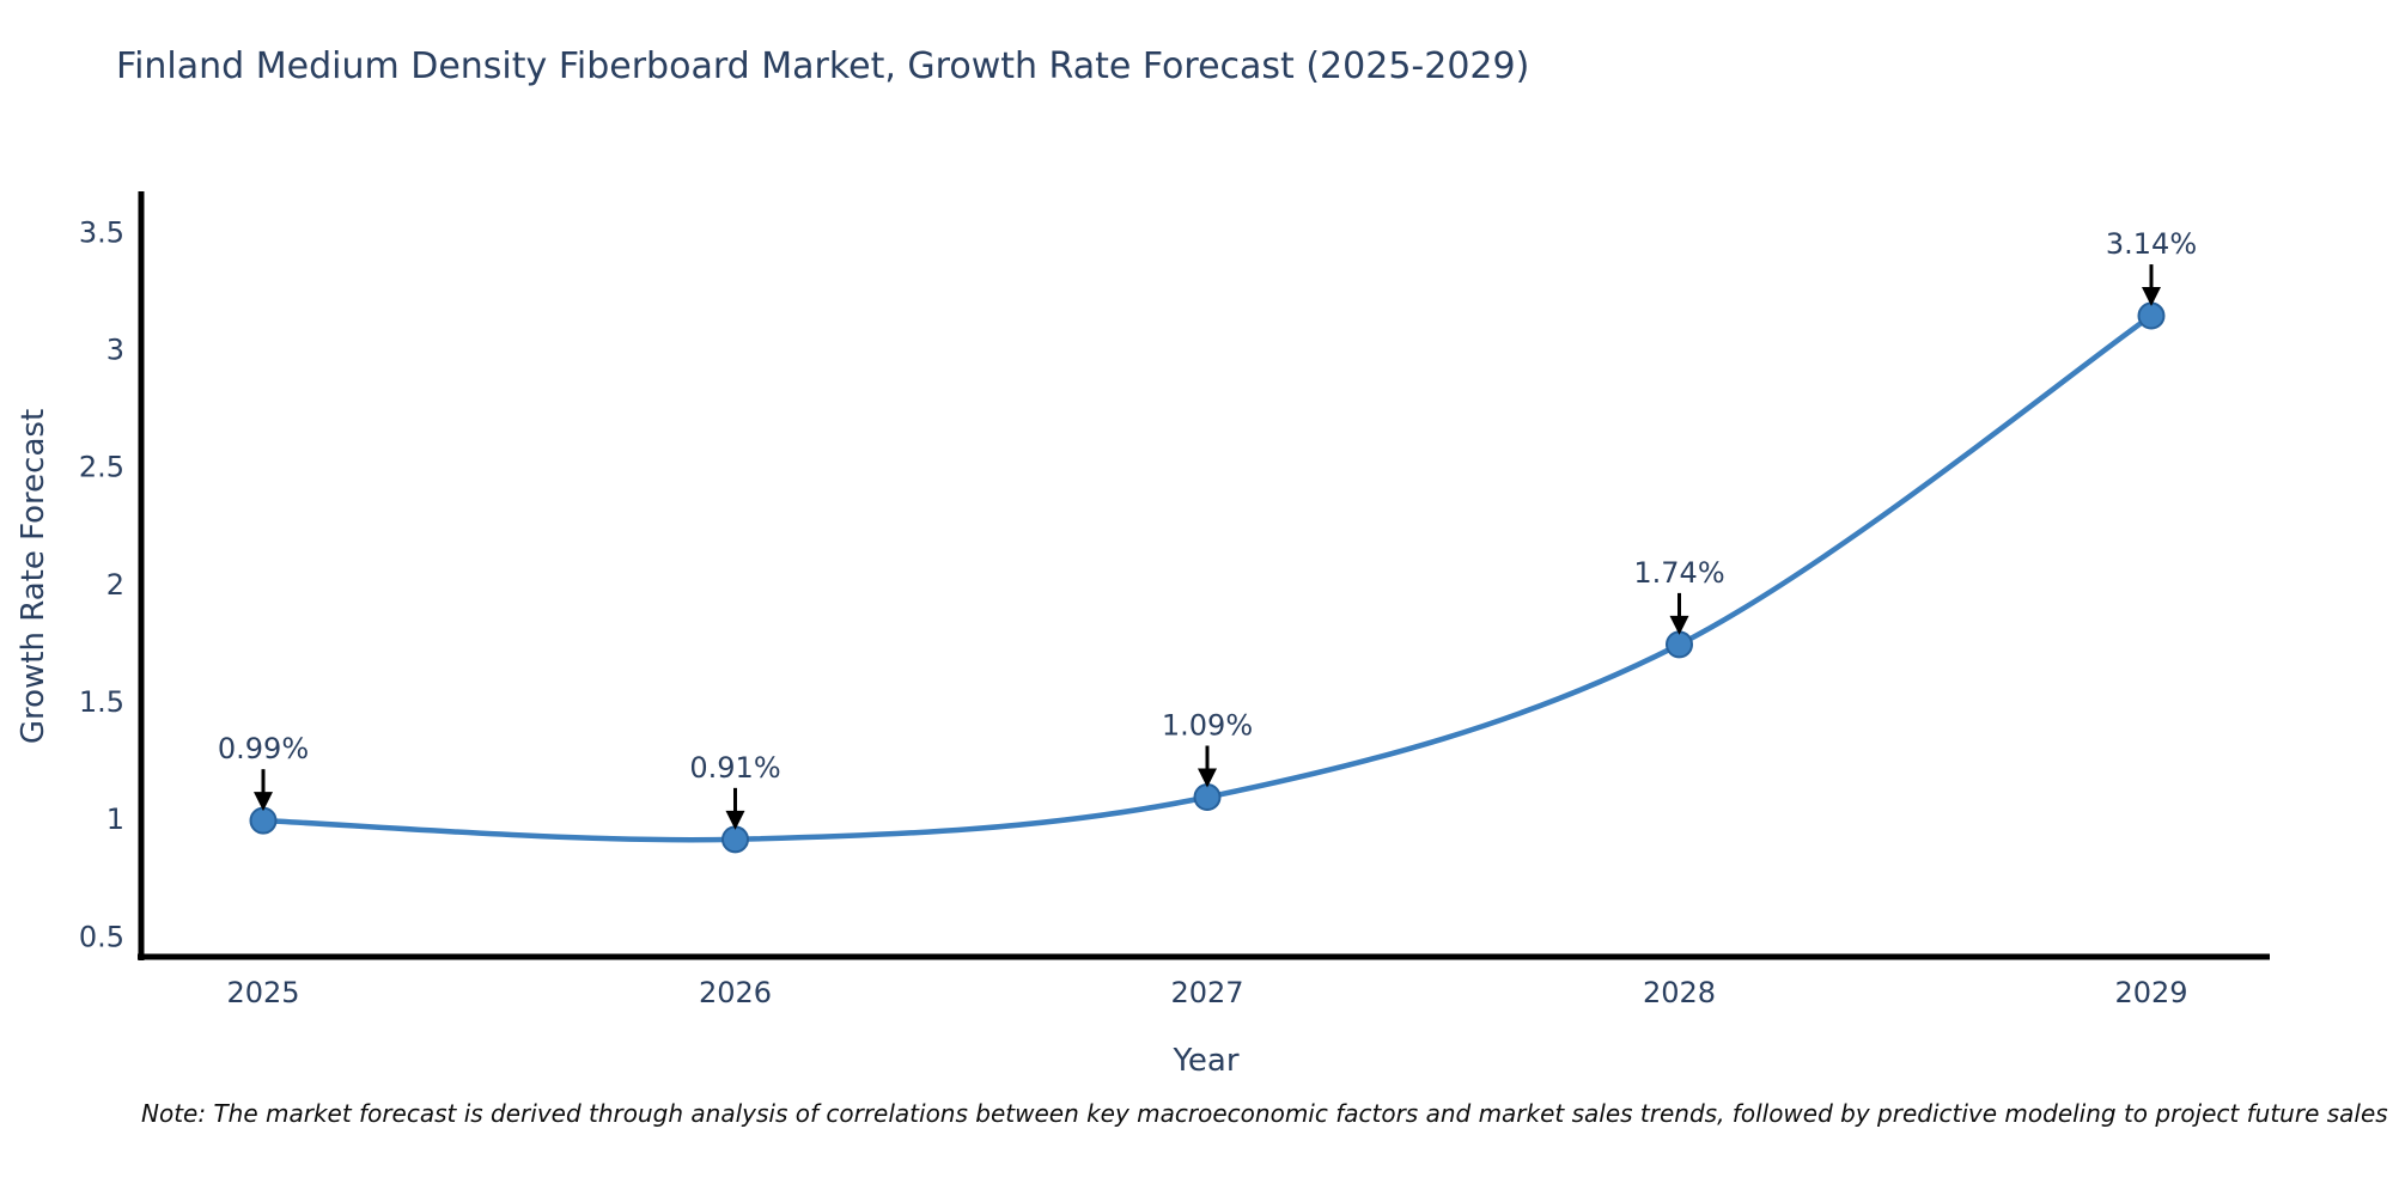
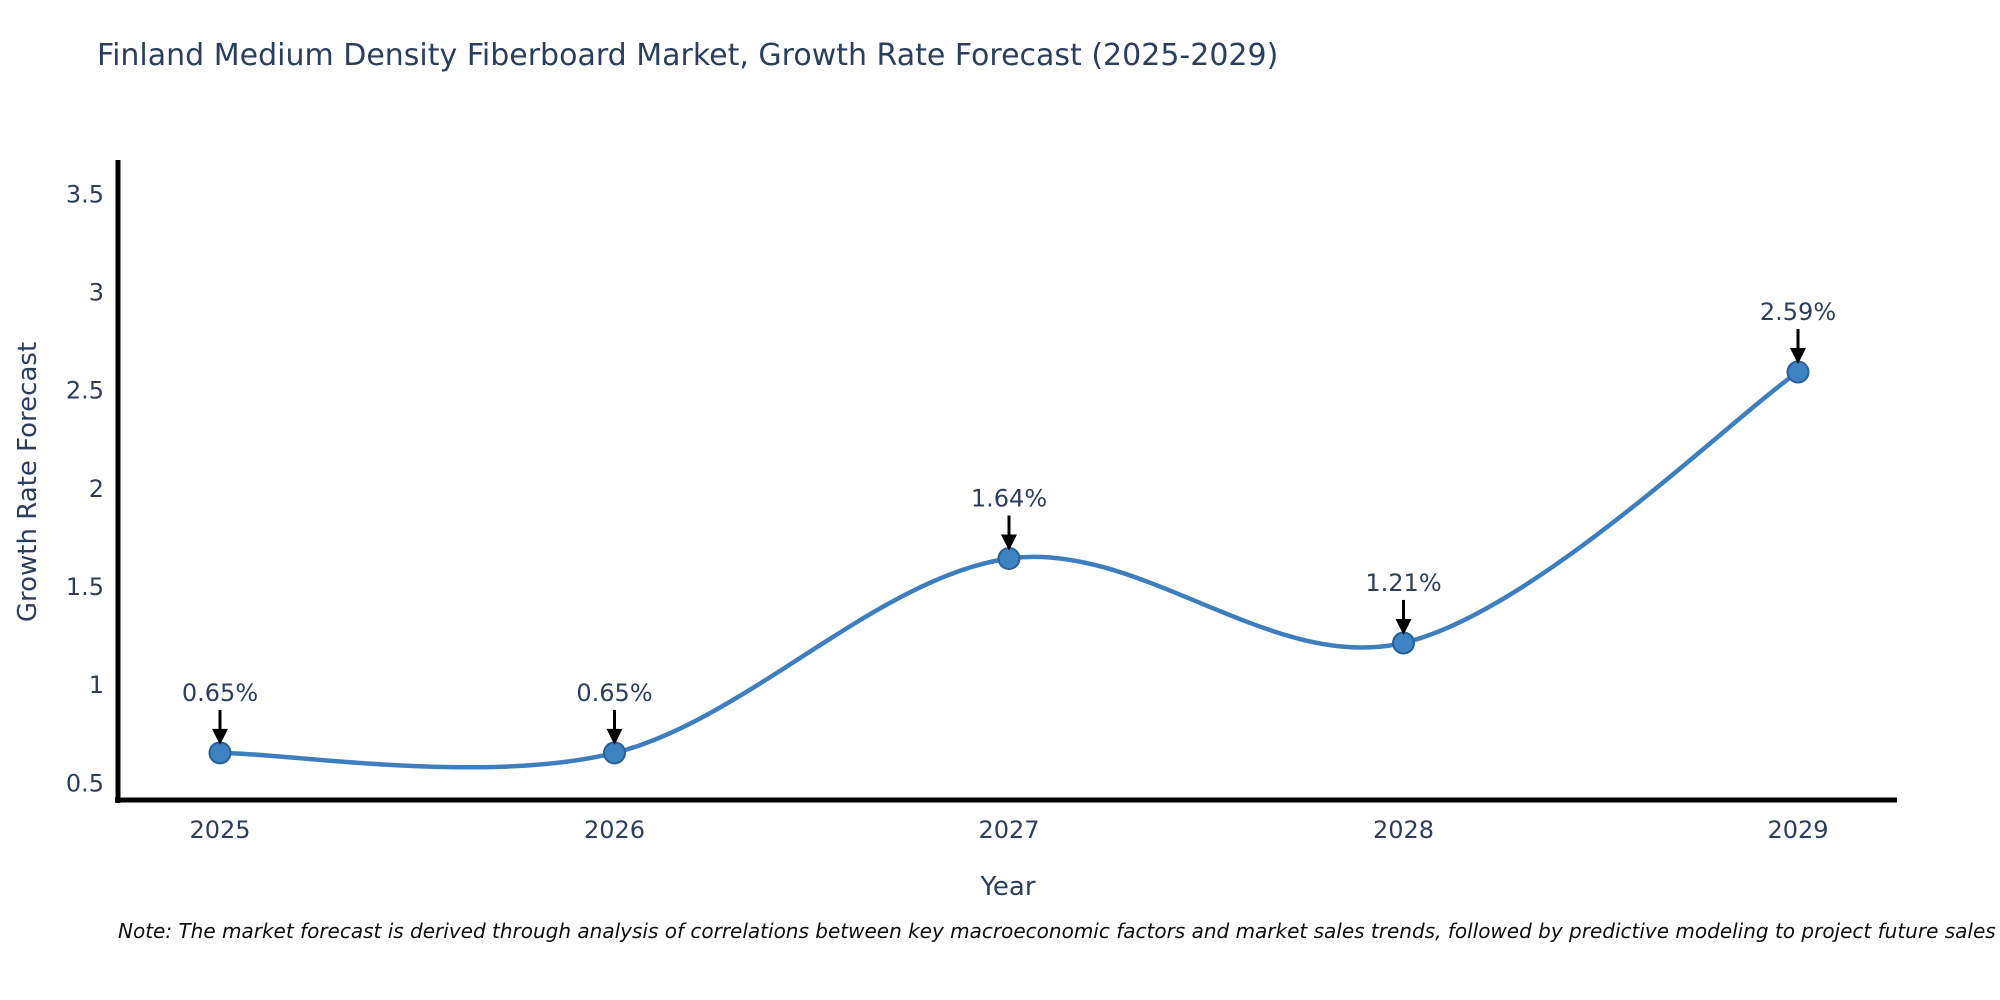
2025: 0.99% -> 0.65%
2026: 0.91% -> 0.65%
2027: 1.09% -> 1.64%
2028: 1.74% -> 1.21%
2029: 3.14% -> 2.59%
